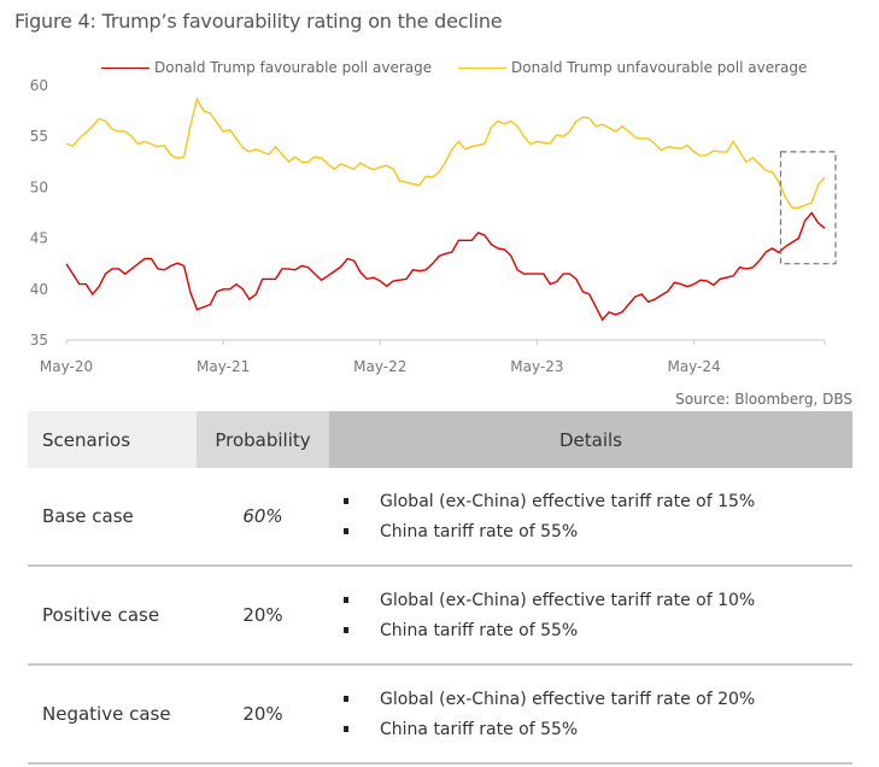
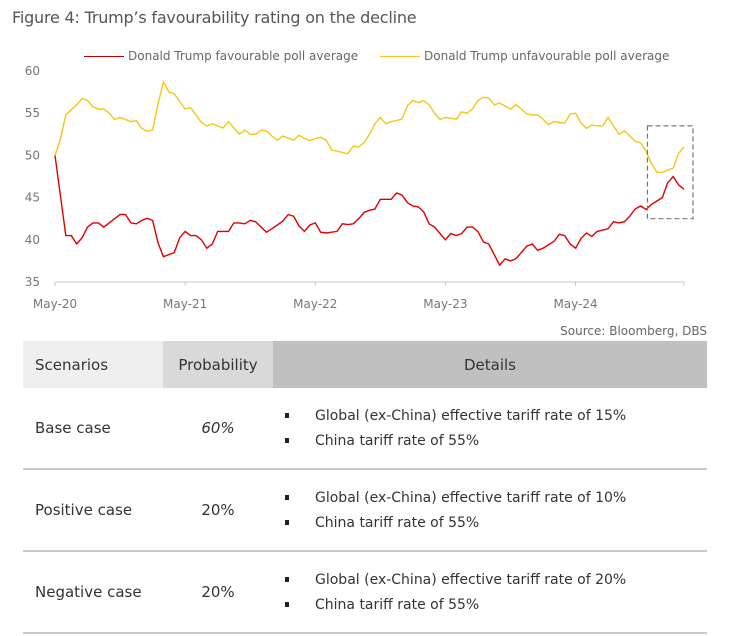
Donald Trump favourable poll average/May-20: 42 -> 50
Donald Trump unfavourable poll average/May-20: 54 -> 50
Donald Trump favourable poll average/May-21: 40 -> 41
Donald Trump favourable poll average/May-22: 41 -> 42
Donald Trump favourable poll average/May-23: 42 -> 40
Donald Trump favourable poll average/May-24: 40 -> 39
Donald Trump unfavourable poll average/May-24: 54 -> 55
